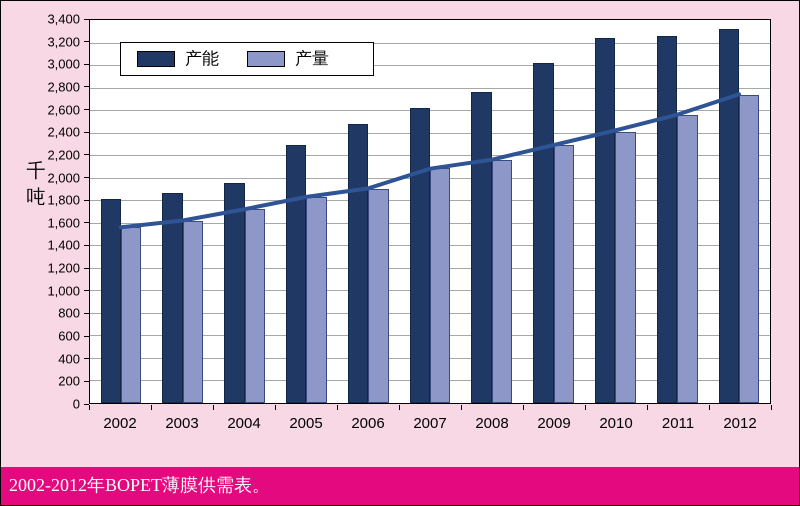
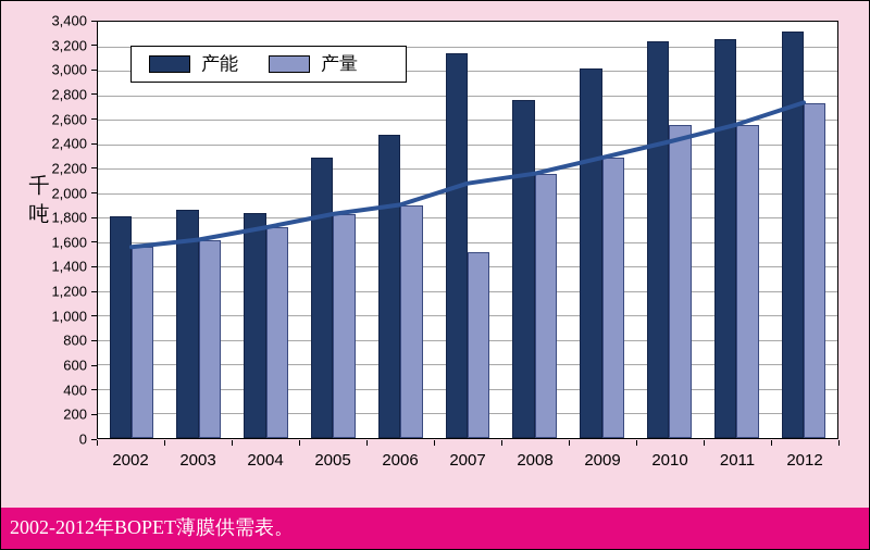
产能/2004: 1950 -> 1840
产能/2007: 2620 -> 3140
产量/2007: 2090 -> 1520
产量/2010: 2410 -> 2560
